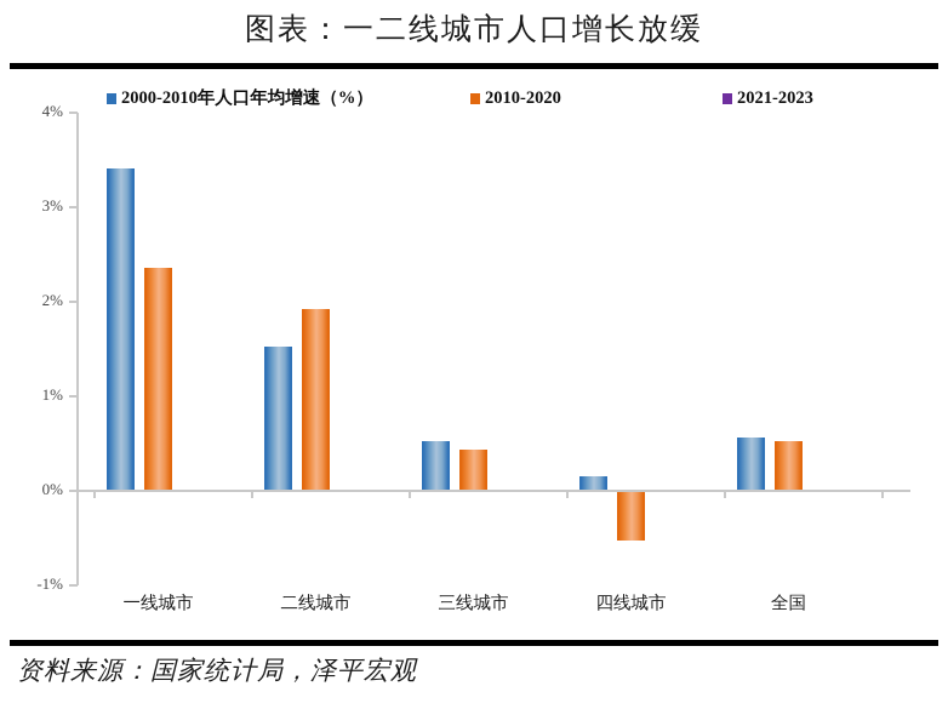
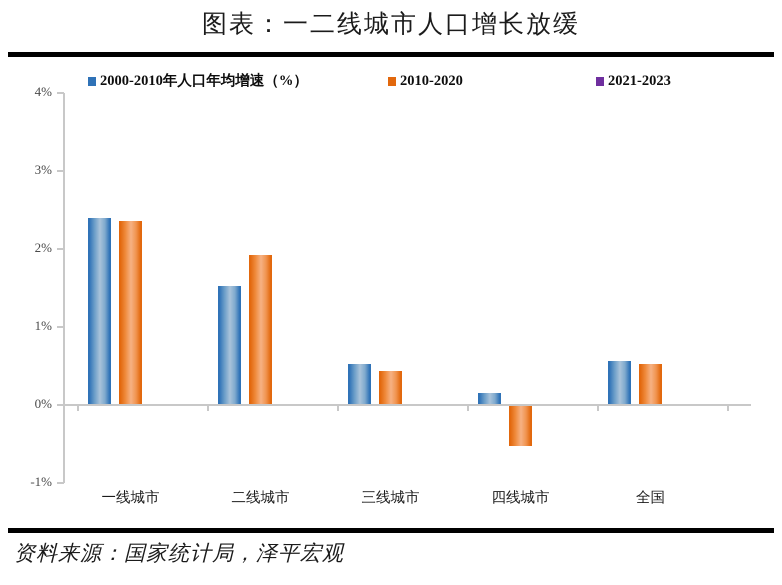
2000-2010年人口年均增速（%）/一线城市: 3.4% -> 2.4%
